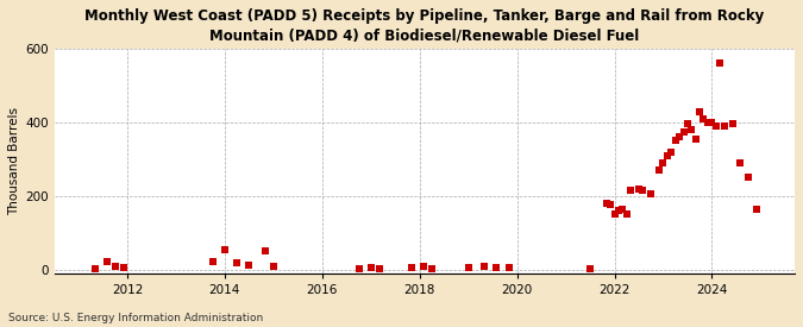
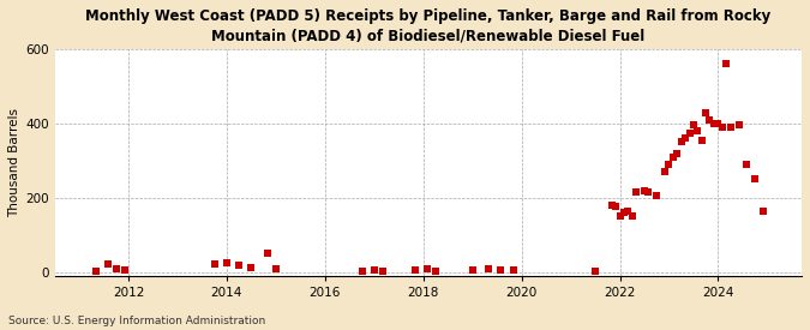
2014: 55 -> 25
